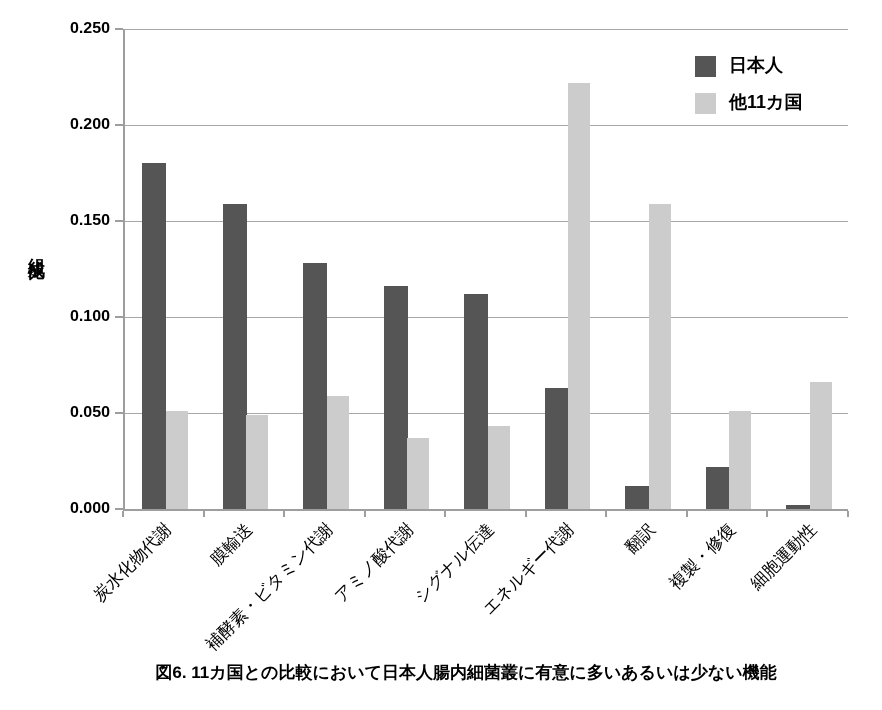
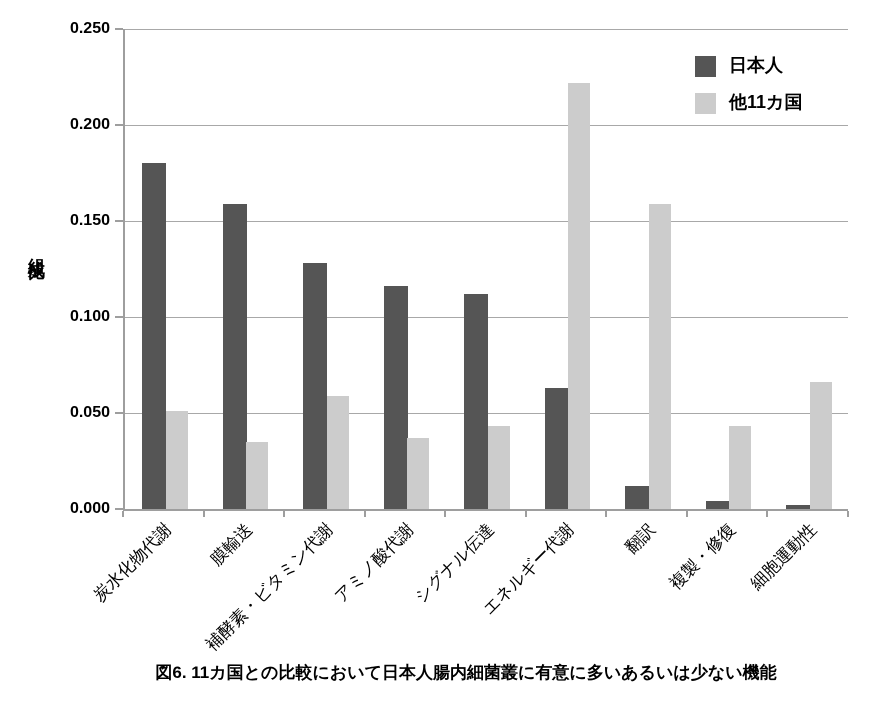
他11カ国/膜輸送: 0.049 -> 0.035
日本人/複製・修復: 0.022 -> 0.004
他11カ国/複製・修復: 0.051 -> 0.043
